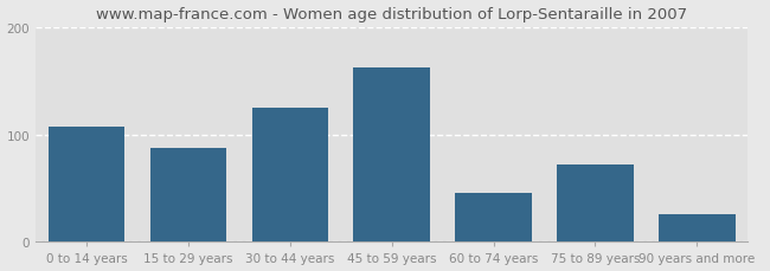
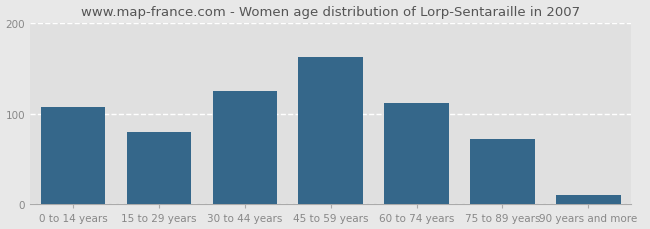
15 to 29 years: 88 -> 80
60 to 74 years: 46 -> 112
90 years and more: 26 -> 10
